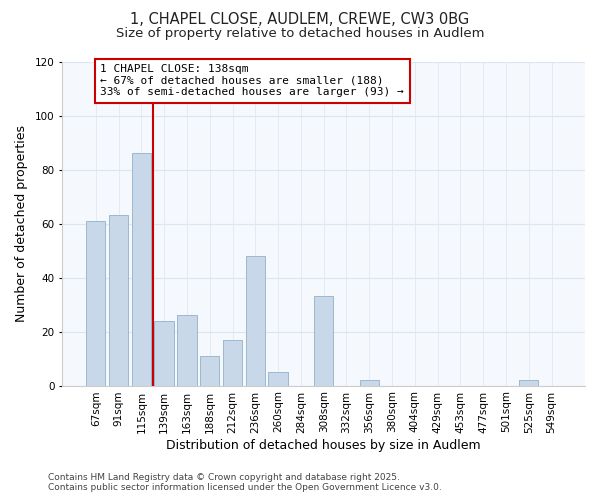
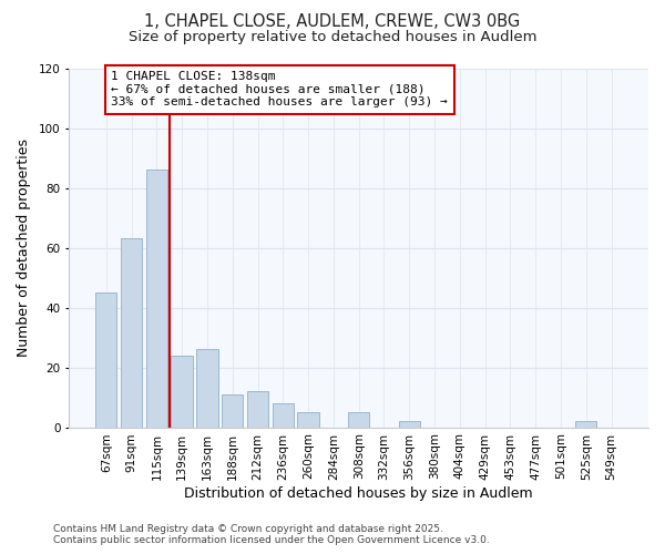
67sqm: 61 -> 45
212sqm: 17 -> 12
236sqm: 48 -> 8
308sqm: 33 -> 5
